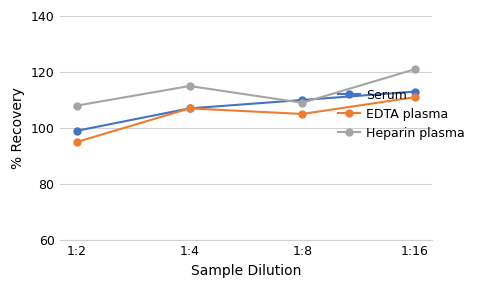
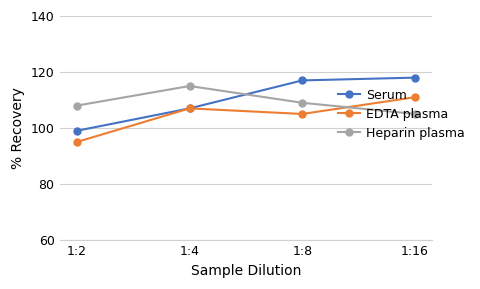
Serum/1:8: 110 -> 117
Serum/1:16: 113 -> 118
Heparin plasma/1:16: 121 -> 105
